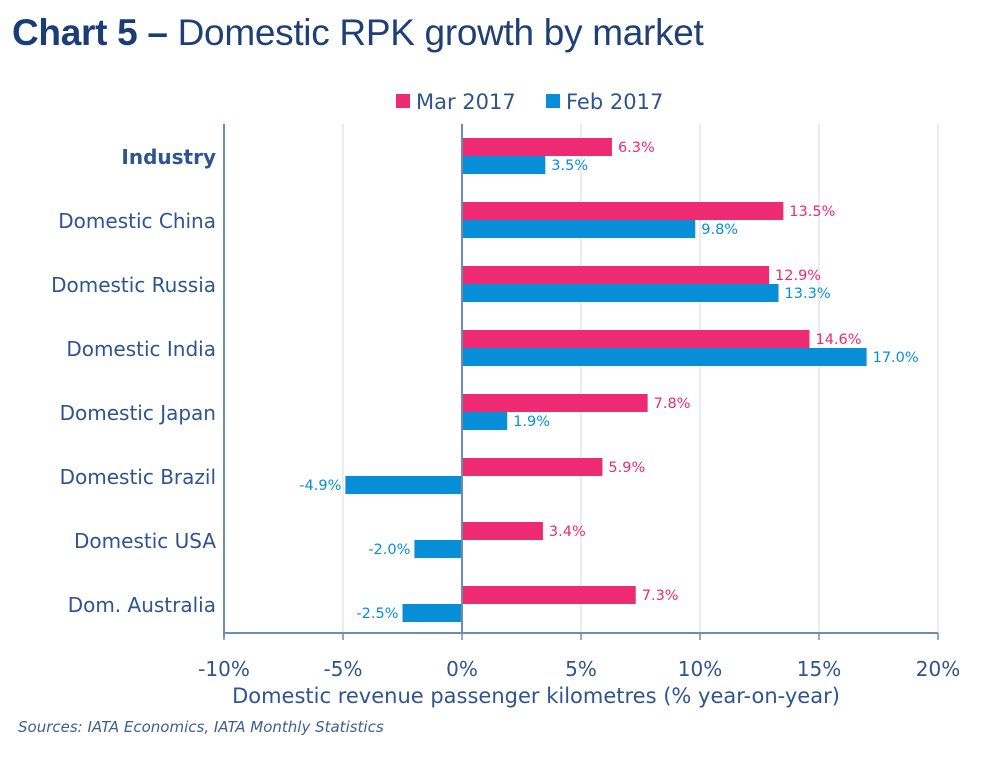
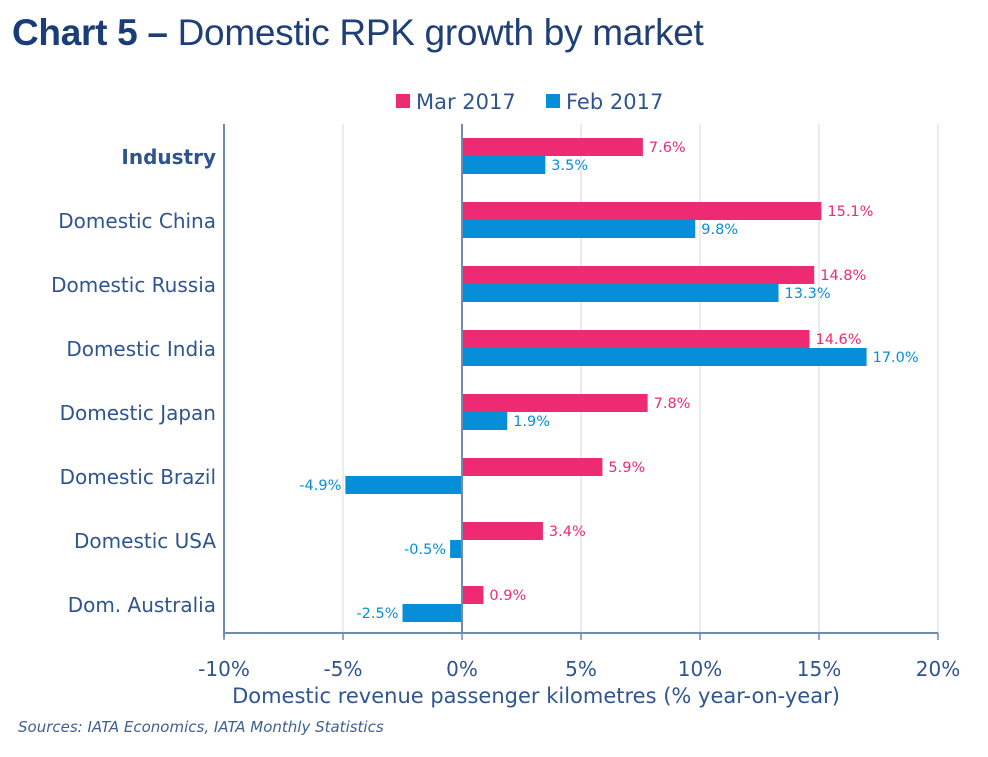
Mar 2017/Industry: 6.3% -> 7.6%
Mar 2017/Domestic China: 13.5% -> 15.1%
Mar 2017/Domestic Russia: 12.9% -> 14.8%
Feb 2017/Domestic USA: -2.0% -> -0.5%
Mar 2017/Dom. Australia: 7.3% -> 0.9%
